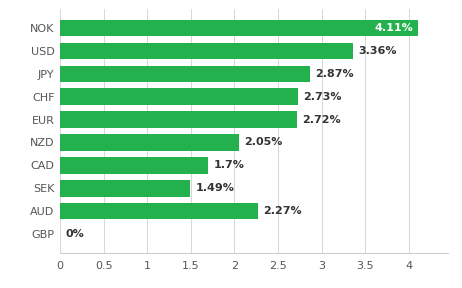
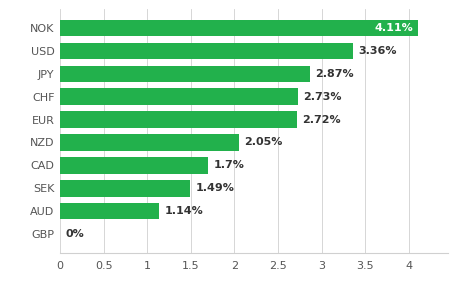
AUD: 2.27% -> 1.14%
